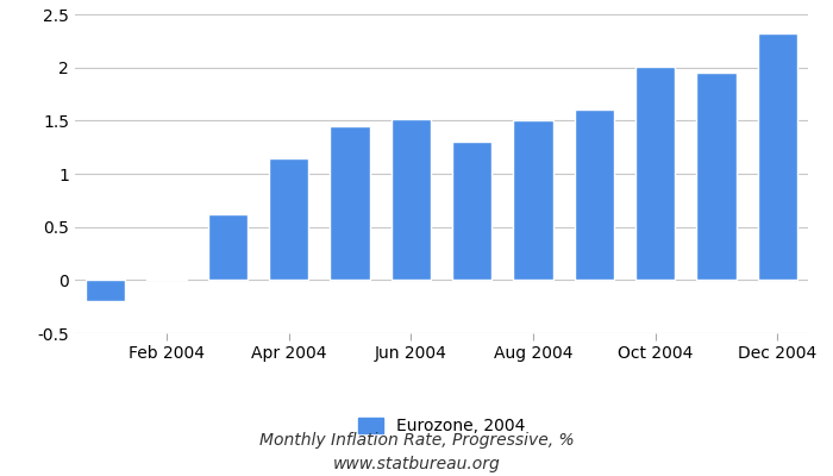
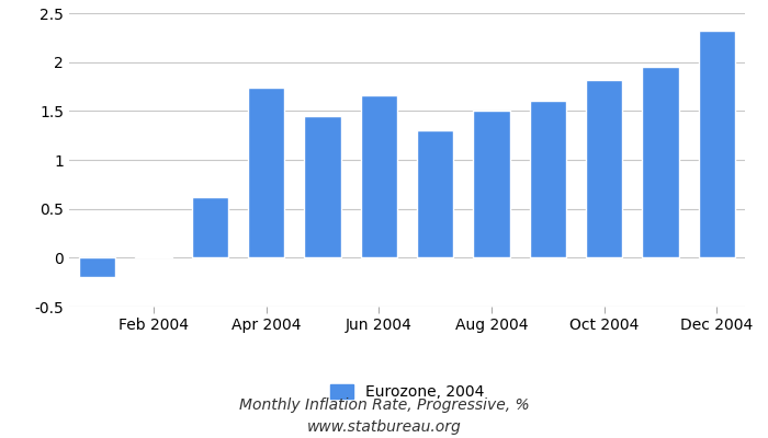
Apr 2004: 1.15 -> 1.74
Jun 2004: 1.51 -> 1.66
Oct 2004: 2.01 -> 1.82
